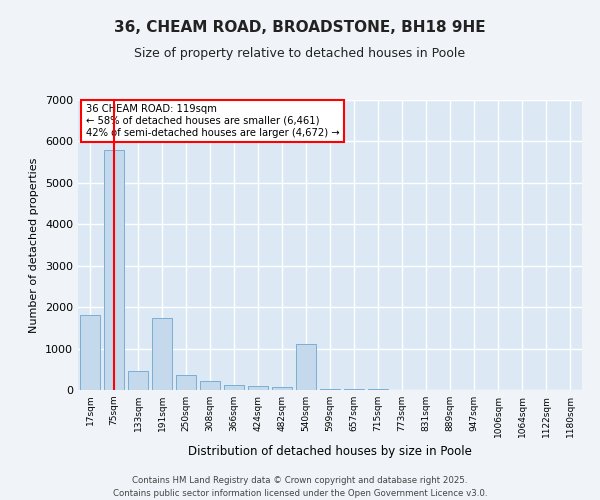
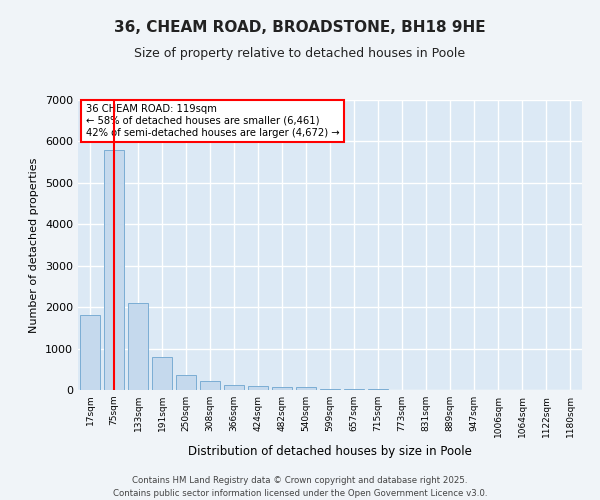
133sqm: 450 -> 2100
191sqm: 1750 -> 800
540sqm: 1100 -> 60
